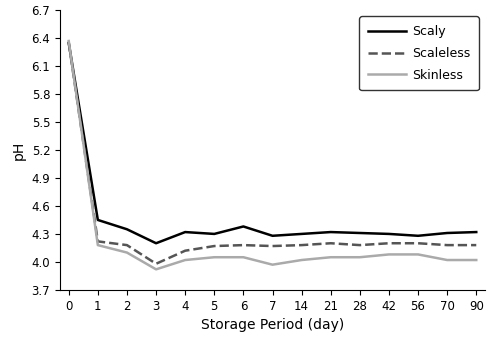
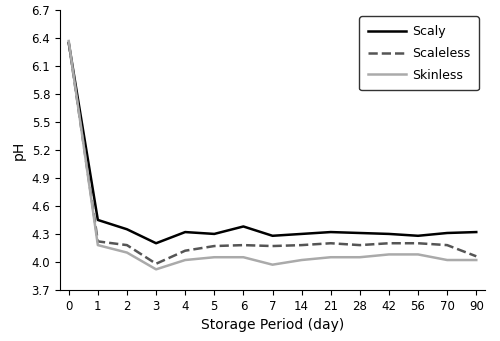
Scaleless/90: 4.18 -> 4.06
